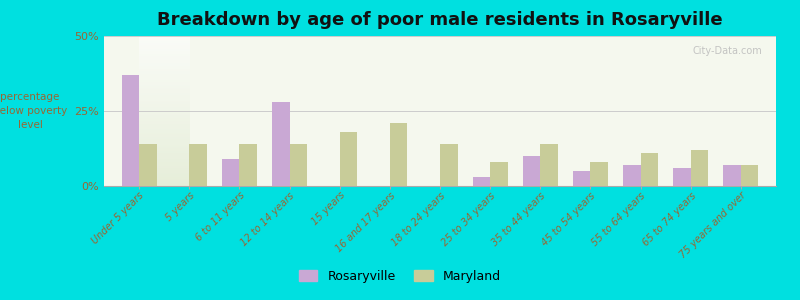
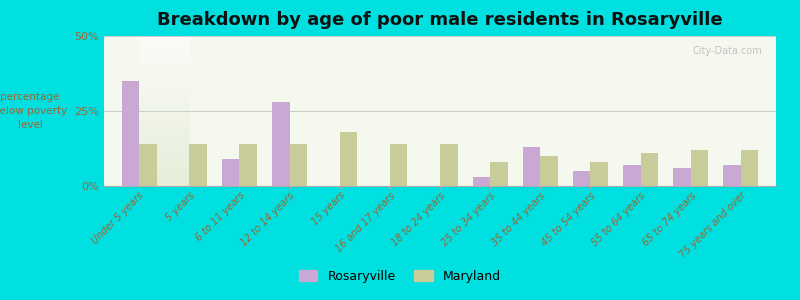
Rosaryville/Under 5 years: 37% -> 35%
Maryland/16 and 17 years: 21% -> 14%
Rosaryville/35 to 44 years: 10% -> 13%
Maryland/35 to 44 years: 14% -> 10%
Maryland/75 years and over: 7% -> 12%
